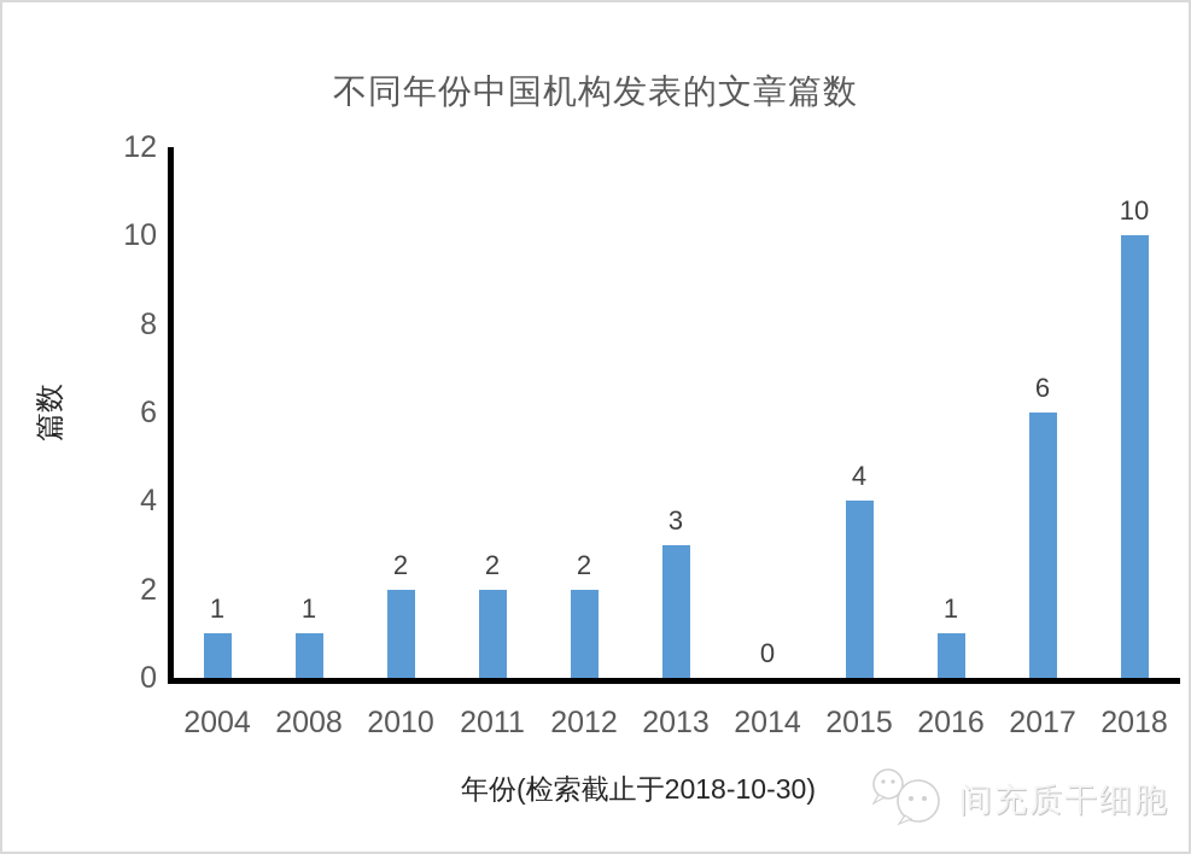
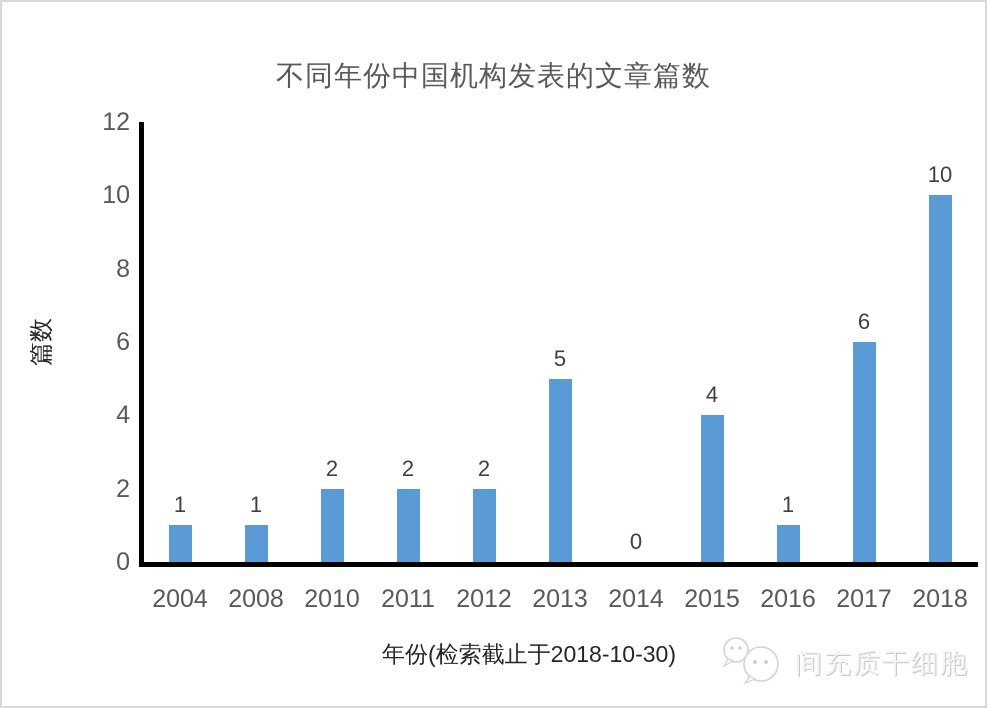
2013: 3 -> 5
